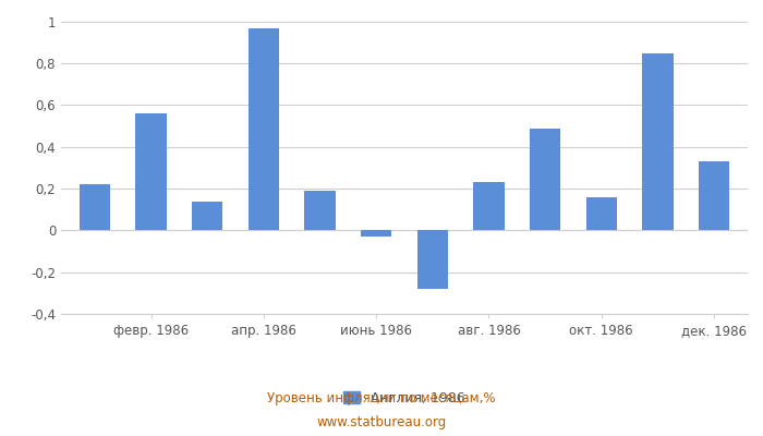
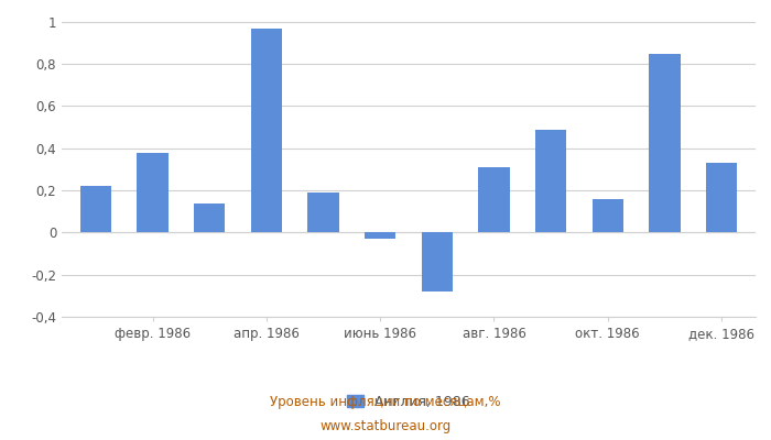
февр. 1986: 0,56 -> 0,38
авг. 1986: 0,23 -> 0,31
